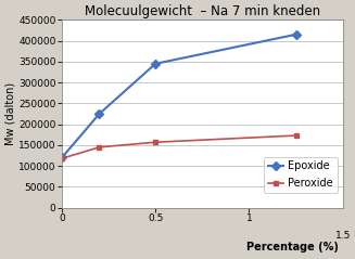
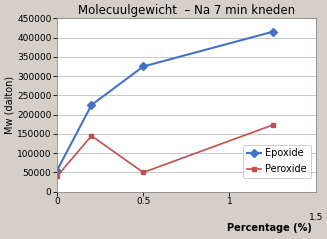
Epoxide/0: 120000 -> 55000
Peroxide/0: 118000 -> 40000
Epoxide/0.5: 345000 -> 325000
Peroxide/0.5: 157000 -> 50000
